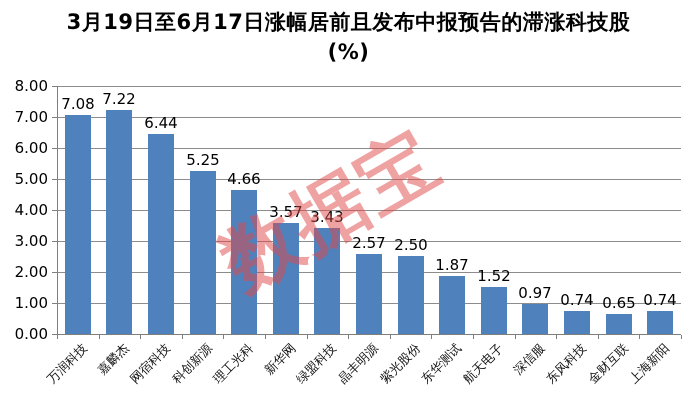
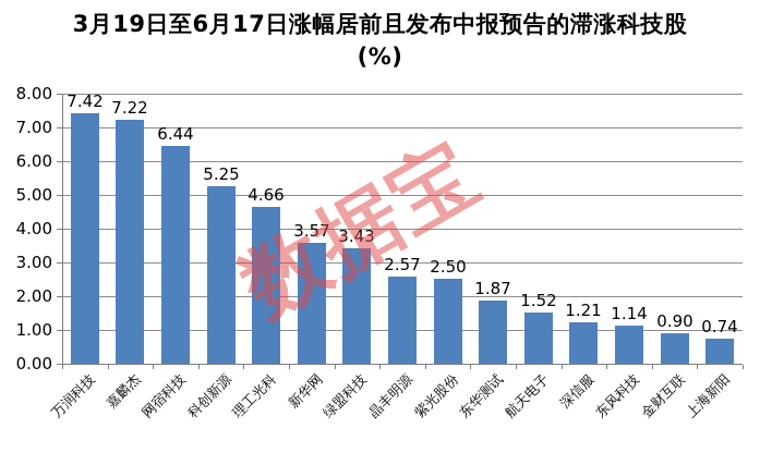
万润科技: 7.08 -> 7.42
深信服: 0.97 -> 1.21
东风科技: 0.74 -> 1.14
金财互联: 0.65 -> 0.90
